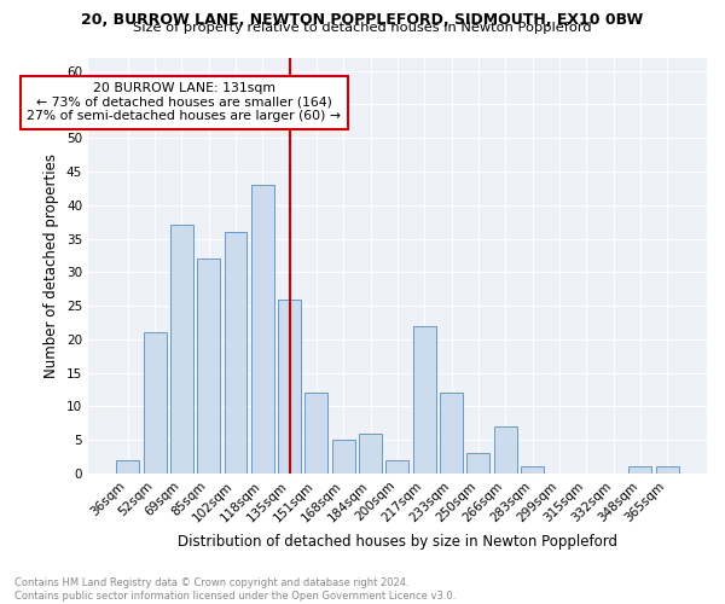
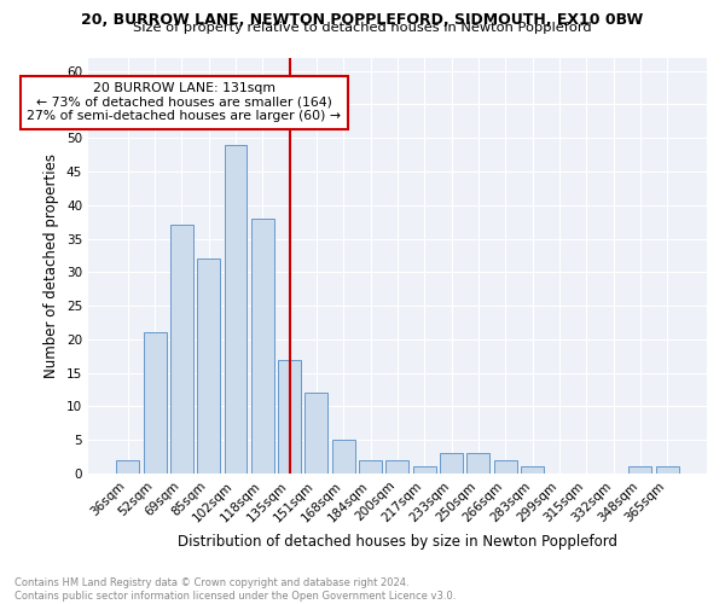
102sqm: 36 -> 49
118sqm: 43 -> 38
135sqm: 26 -> 17
184sqm: 6 -> 2
217sqm: 22 -> 1
233sqm: 12 -> 3
266sqm: 7 -> 2
